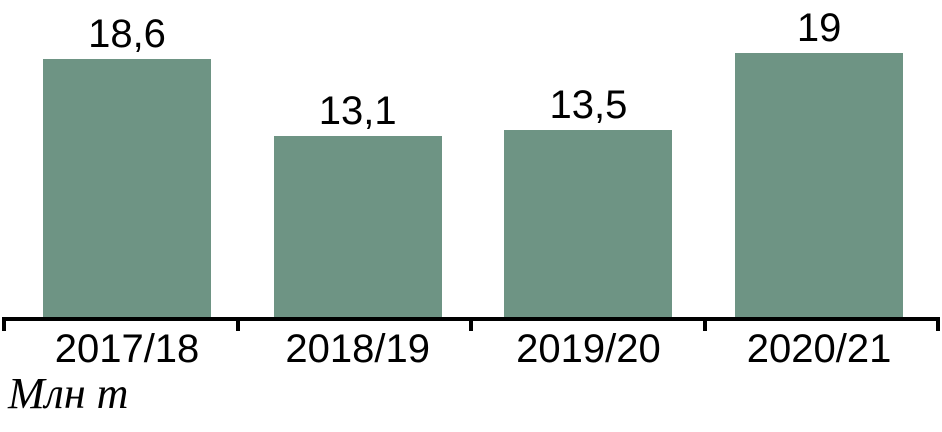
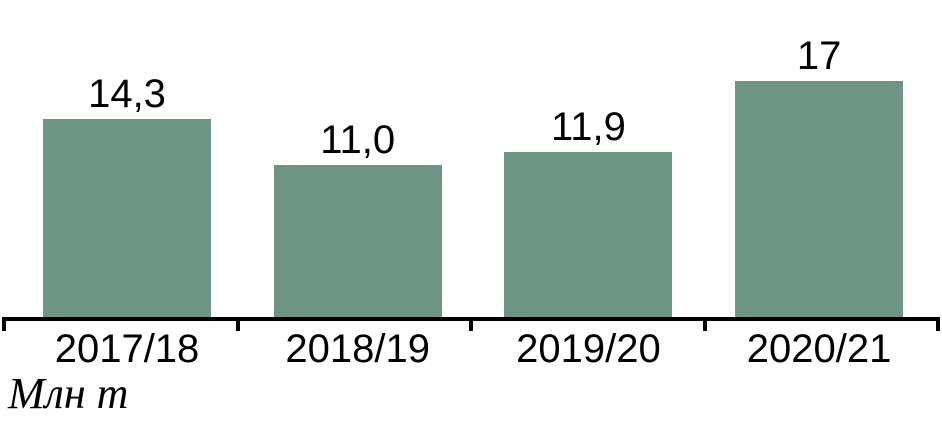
2017/18: 18,6 -> 14,3
2018/19: 13,1 -> 11,0
2019/20: 13,5 -> 11,9
2020/21: 19 -> 17
